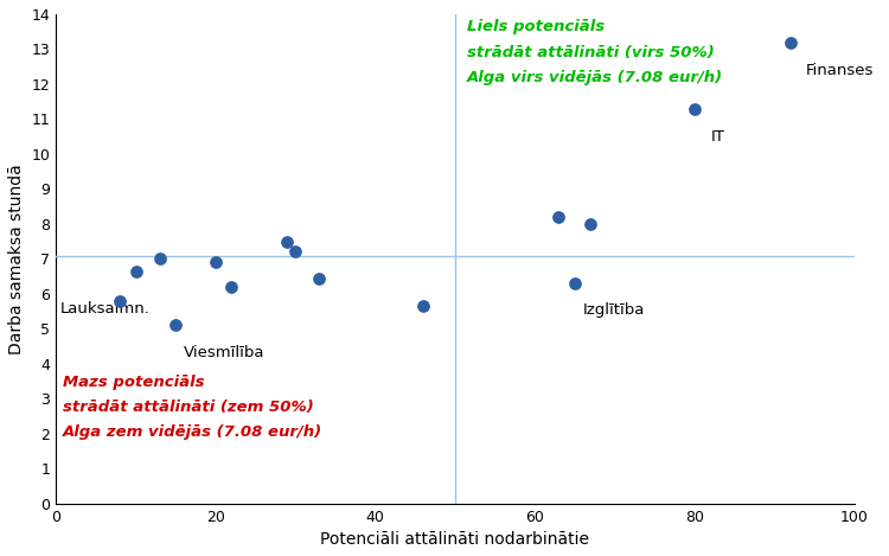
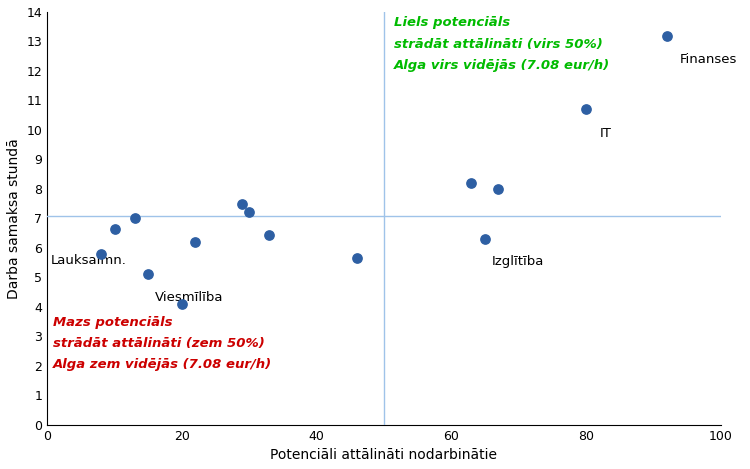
20: 6.90 -> 4.10
80: 11.30 -> 10.70
